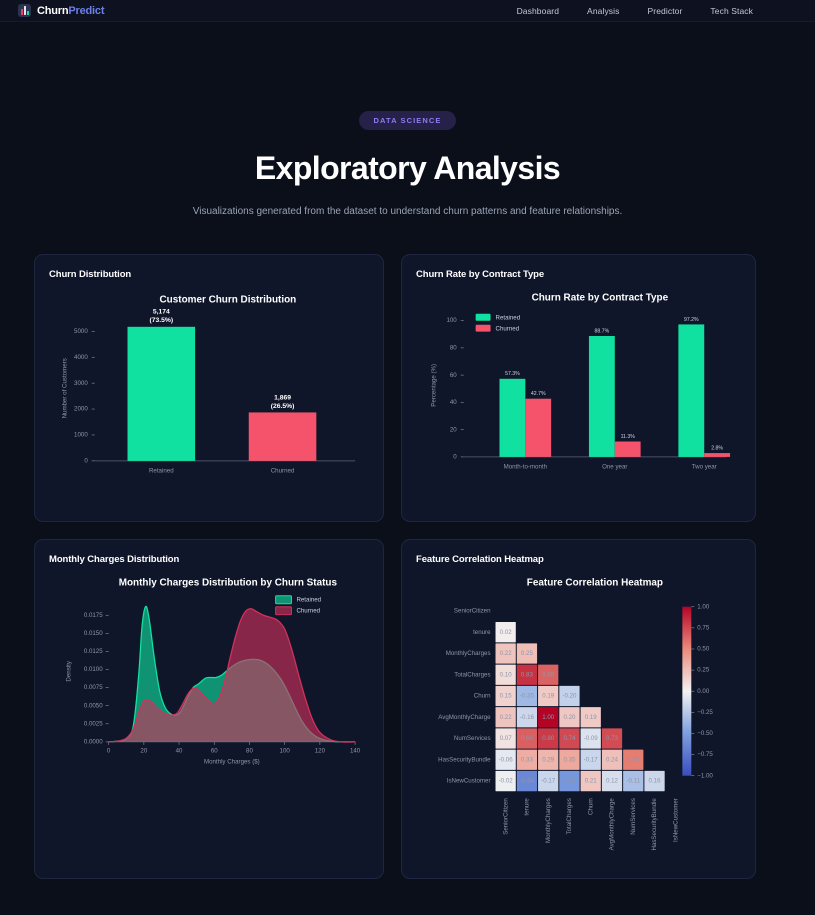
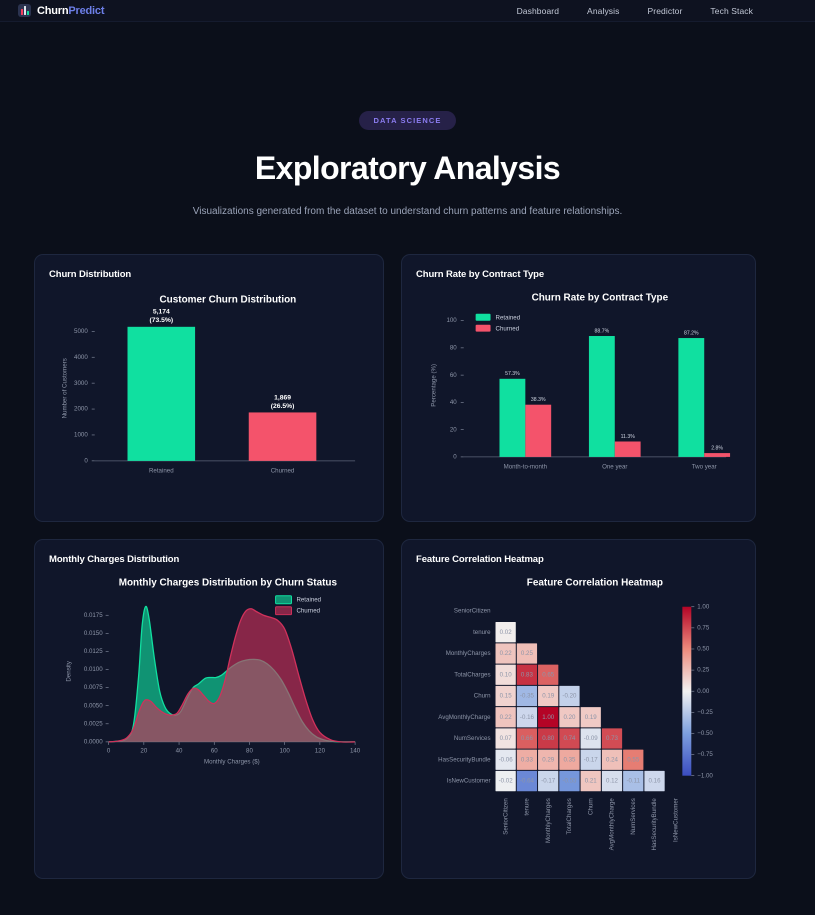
Churn Rate by Contract Type/Churned/Month-to-month: 42.7% -> 38.3%
Churn Rate by Contract Type/Retained/Two year: 97.2% -> 87.2%
